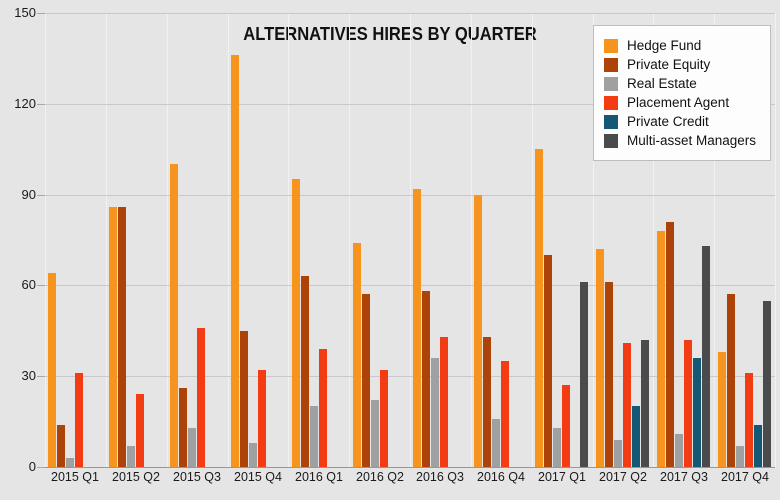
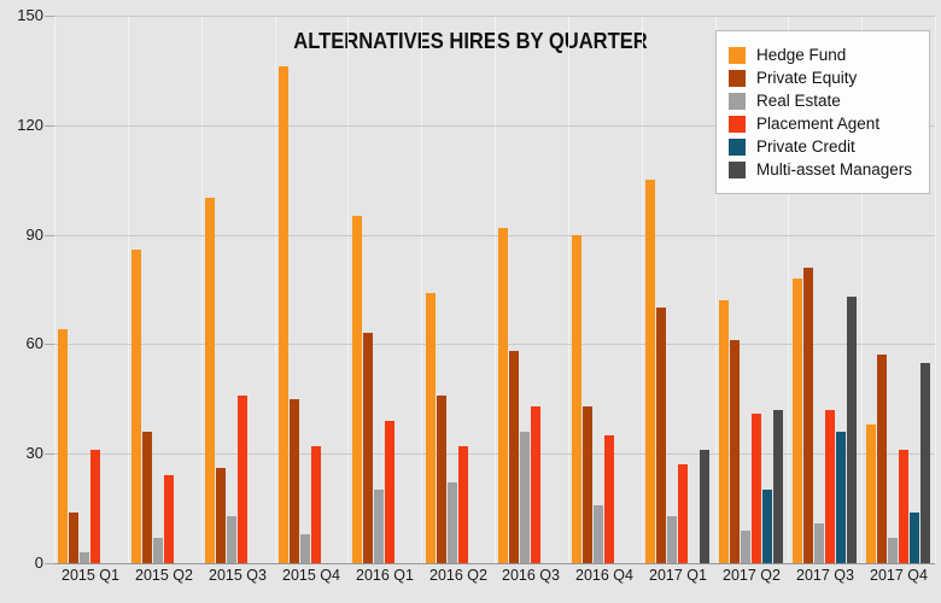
Private Equity/2015 Q2: 86 -> 36
Private Equity/2016 Q2: 57 -> 46
Multi-asset Managers/2017 Q1: 61 -> 31
